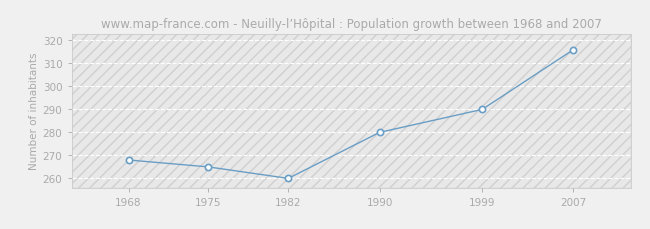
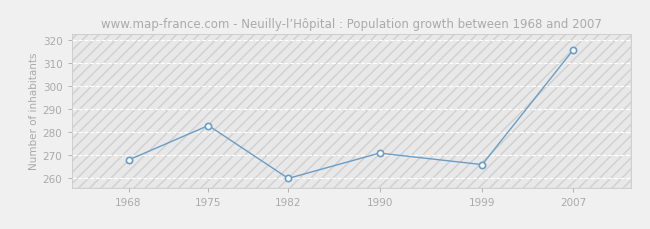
1975: 265 -> 283
1990: 280 -> 271
1999: 290 -> 266
